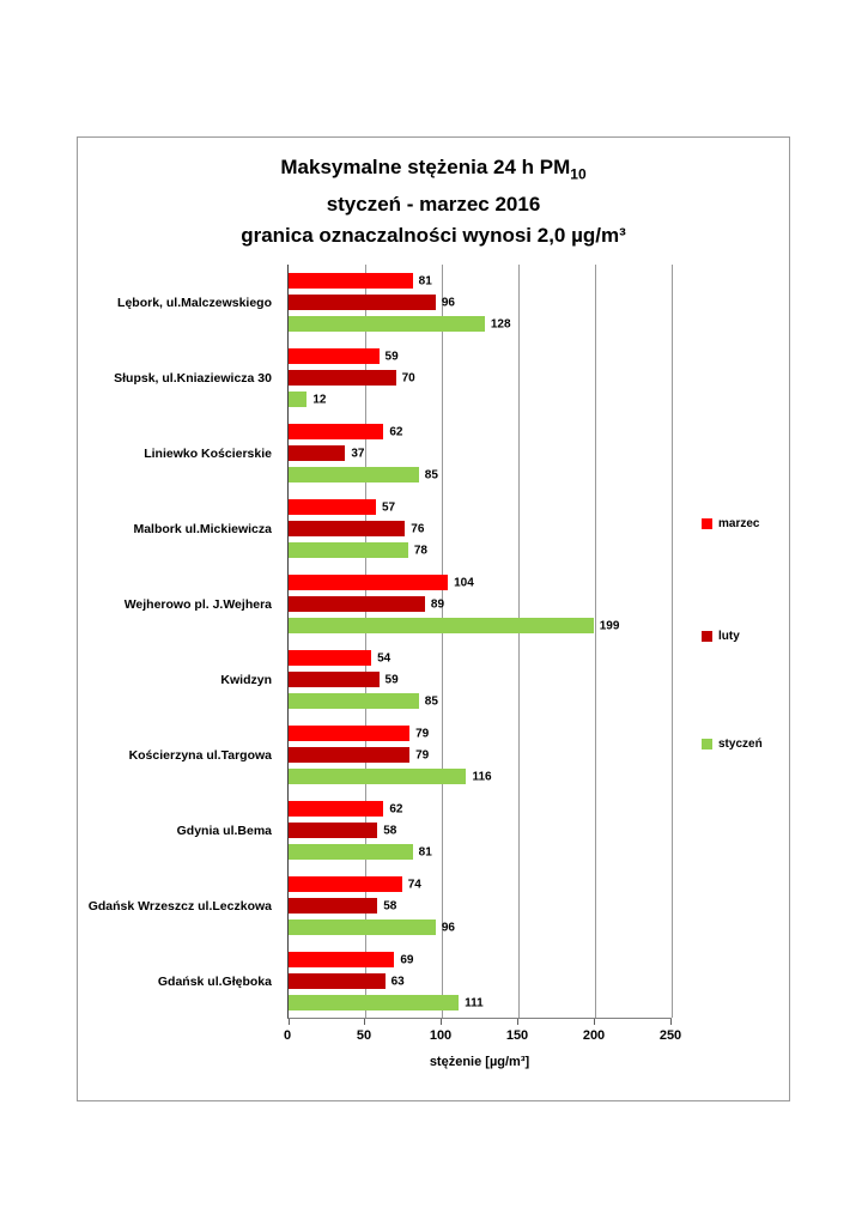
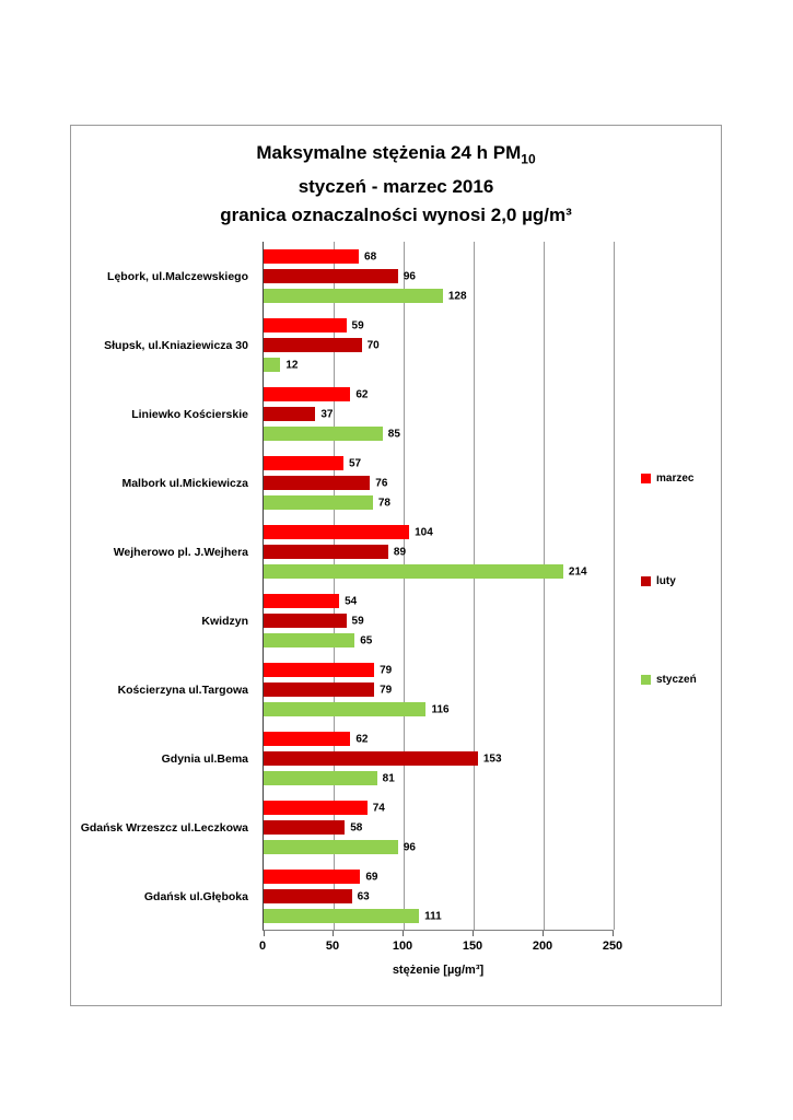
marzec/Lębork, ul.Malczewskiego: 81 -> 68
styczeń/Wejherowo pl. J.Wejhera: 199 -> 214
styczeń/Kwidzyn: 85 -> 65
luty/Gdynia ul.Bema: 58 -> 153
